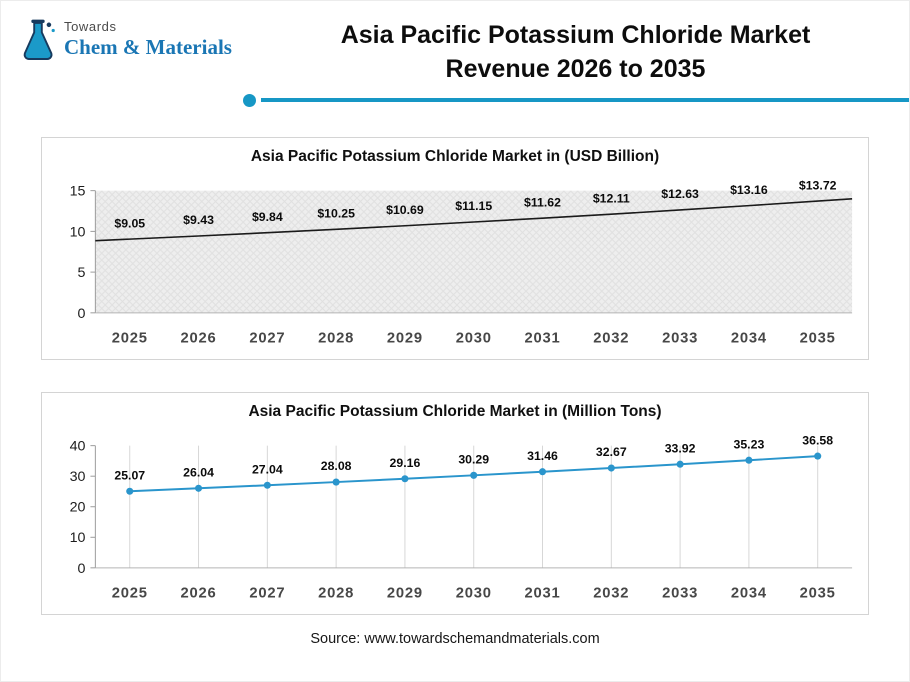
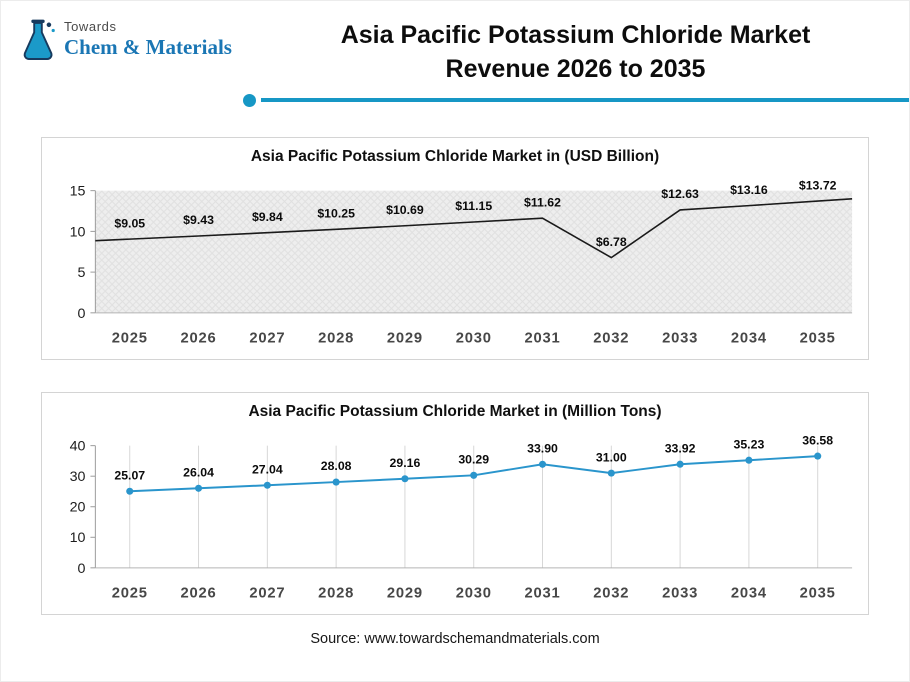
Asia Pacific Potassium Chloride Market in (USD Billion)/2032: $12.11 -> $6.78
Asia Pacific Potassium Chloride Market in (Million Tons)/2031: 31.46 -> 33.90
Asia Pacific Potassium Chloride Market in (Million Tons)/2032: 32.67 -> 31.00
